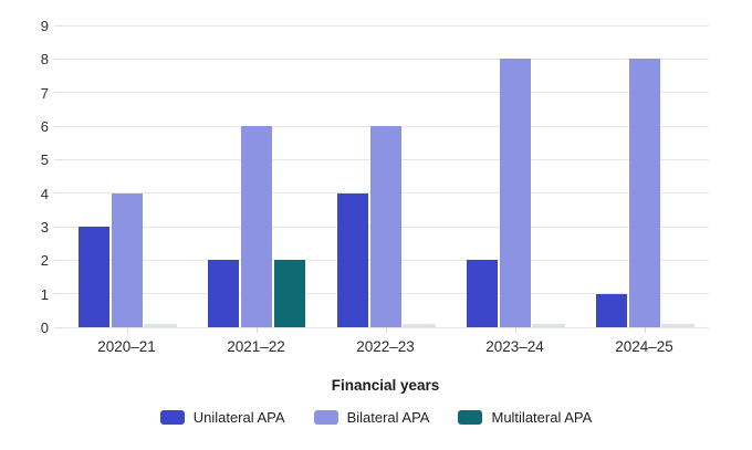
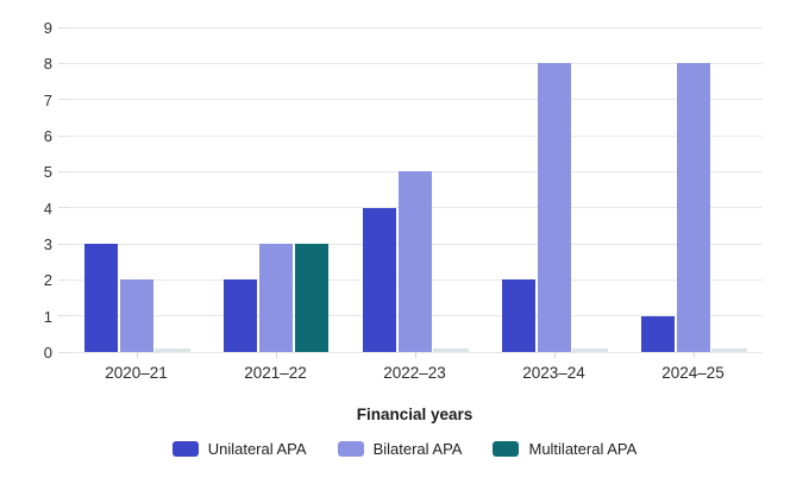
Bilateral APA/2020–21: 4 -> 2
Bilateral APA/2021–22: 6 -> 3
Multilateral APA/2021–22: 2 -> 3
Bilateral APA/2022–23: 6 -> 5
